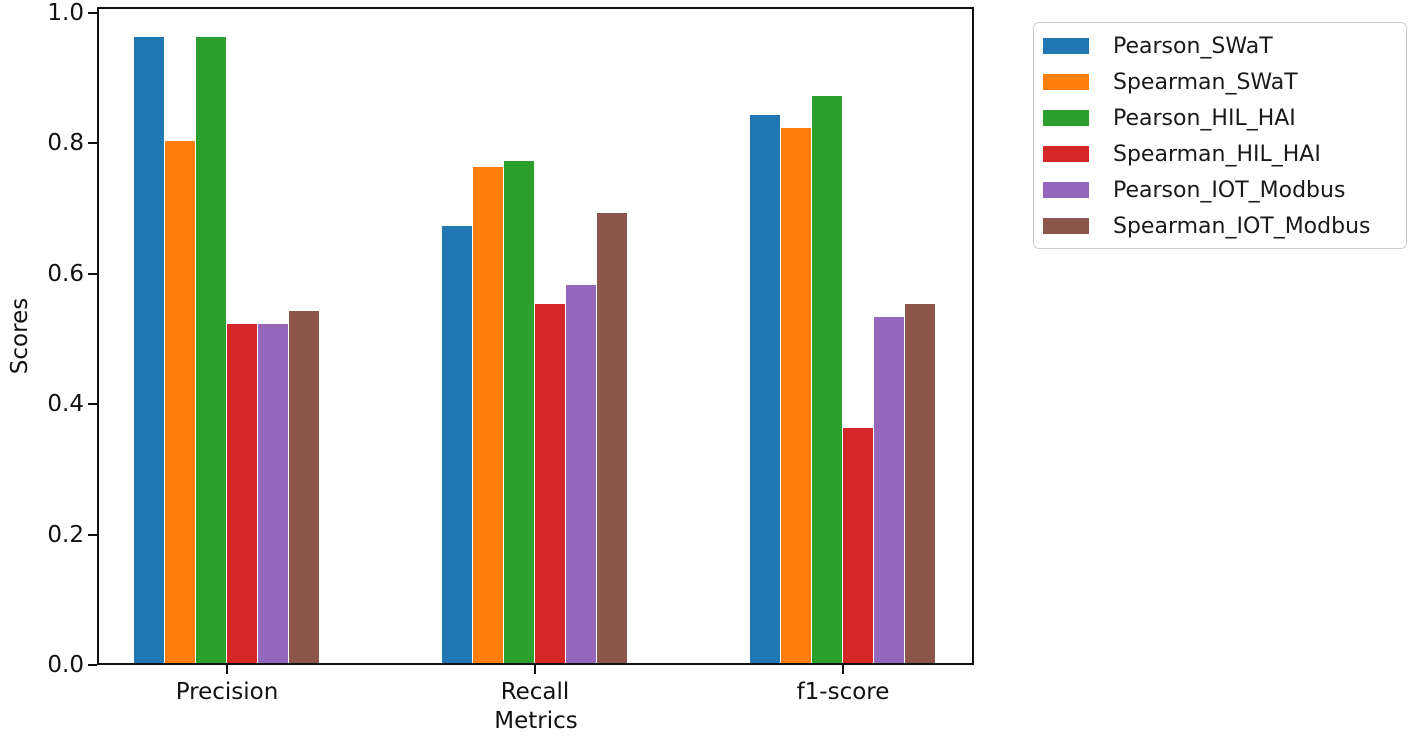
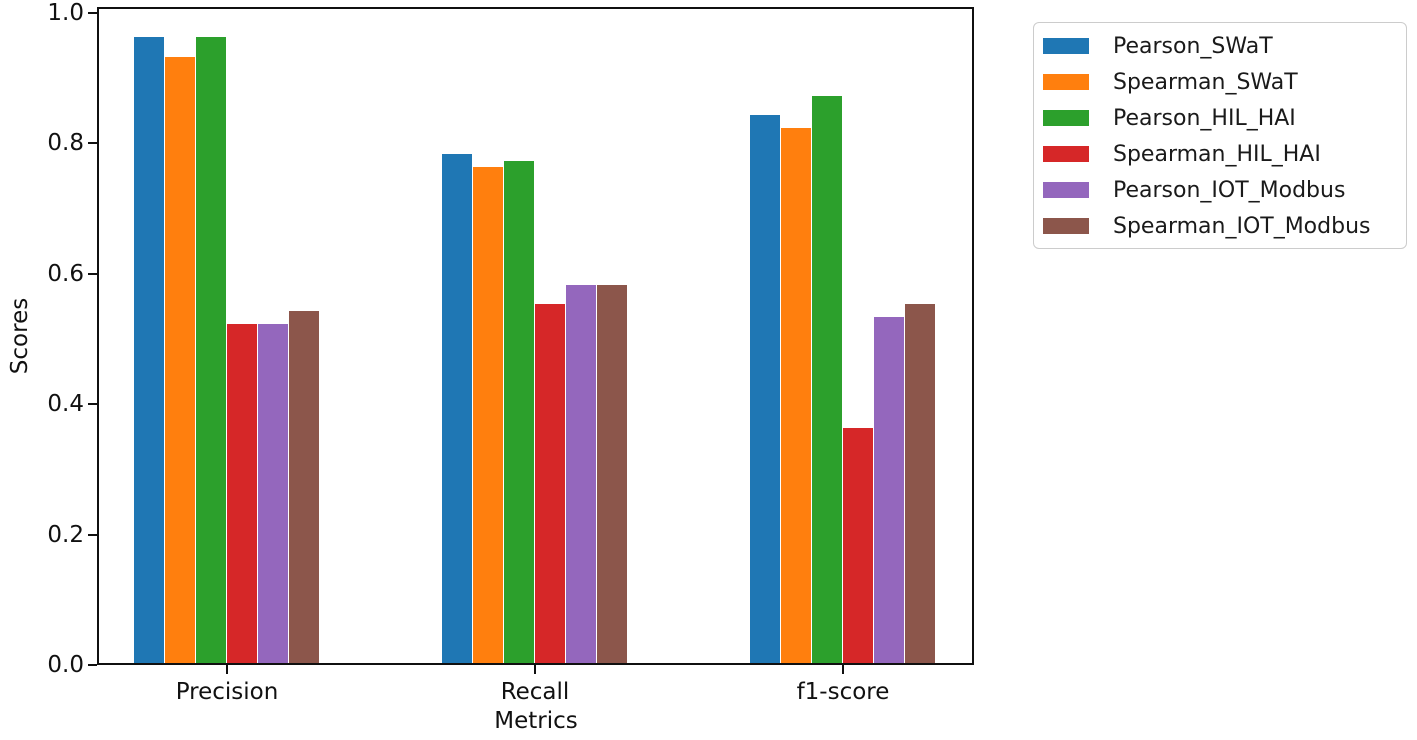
Spearman_SWaT/Precision: 0.80 -> 0.93
Pearson_SWaT/Recall: 0.67 -> 0.78
Spearman_IOT_Modbus/Recall: 0.69 -> 0.58
